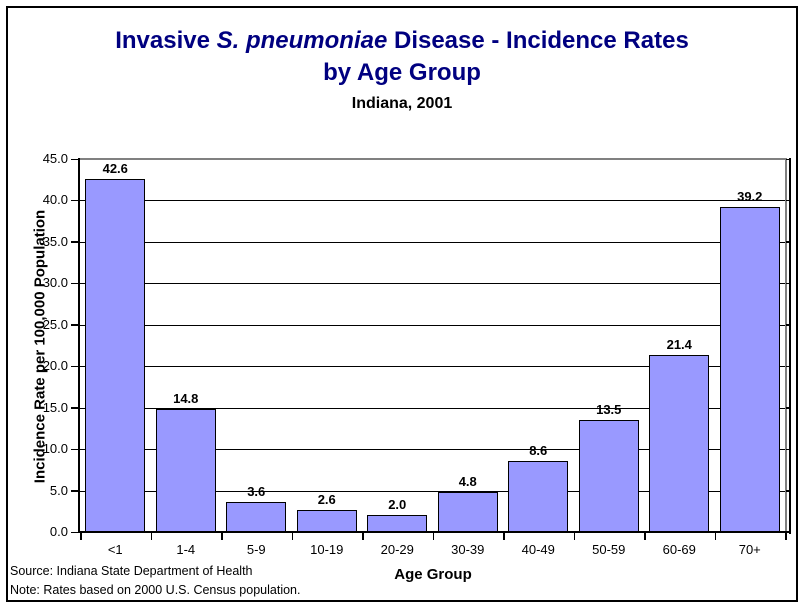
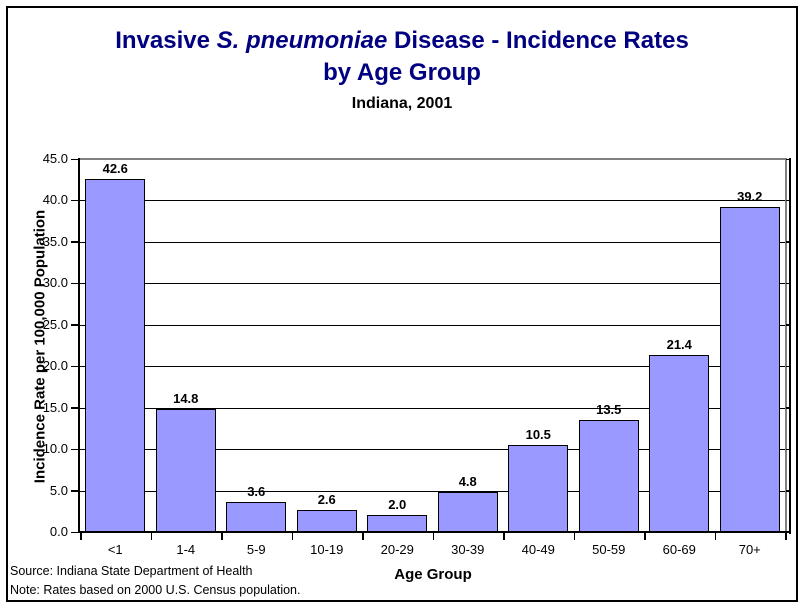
40-49: 8.6 -> 10.5
